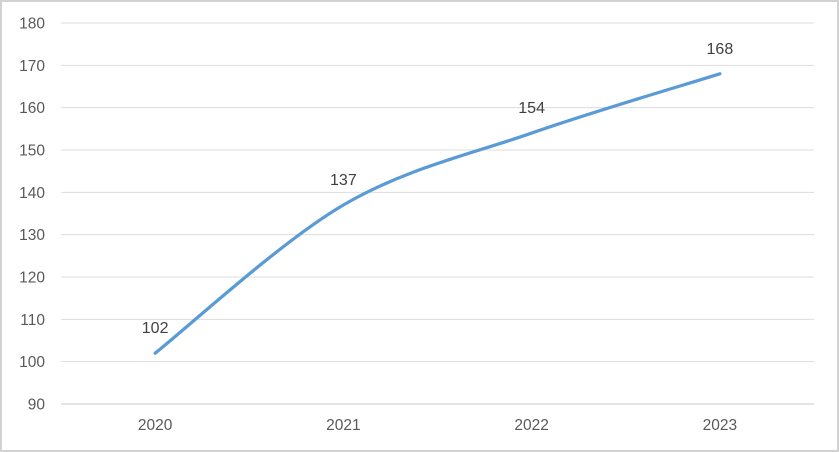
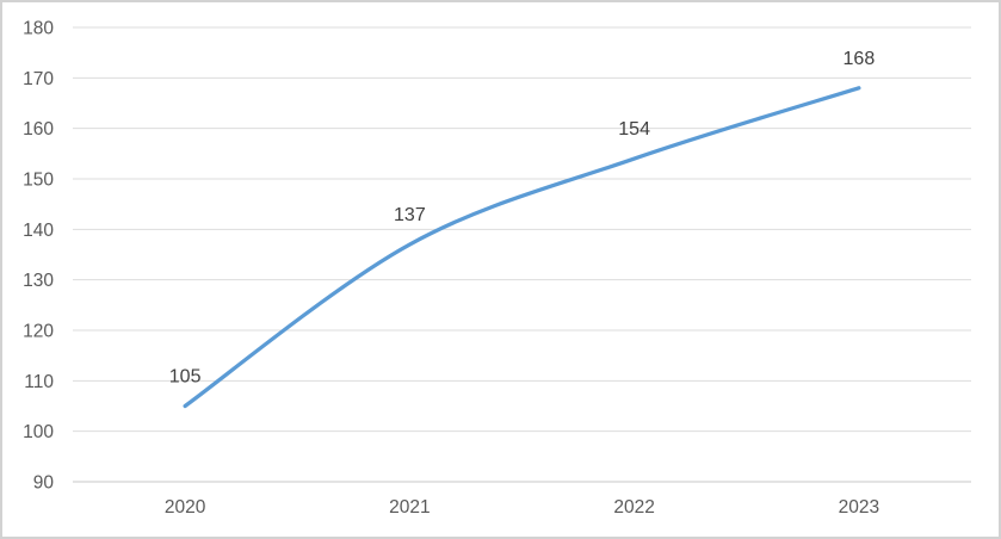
2020: 102 -> 105
